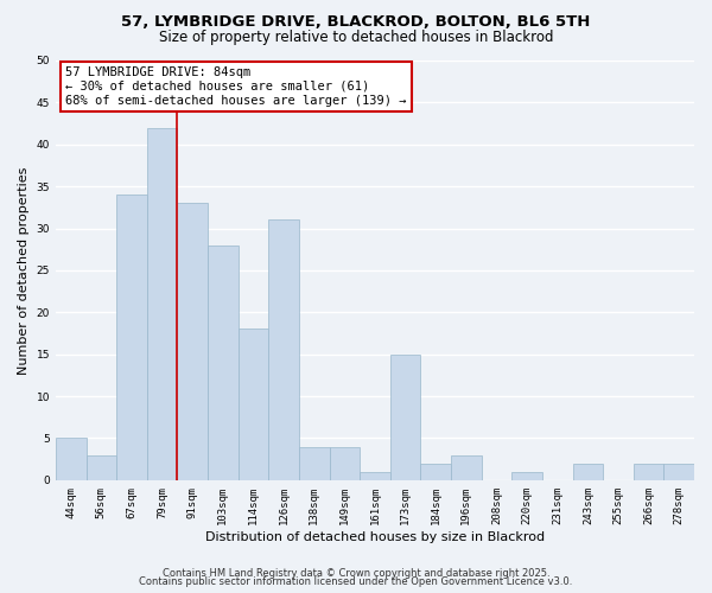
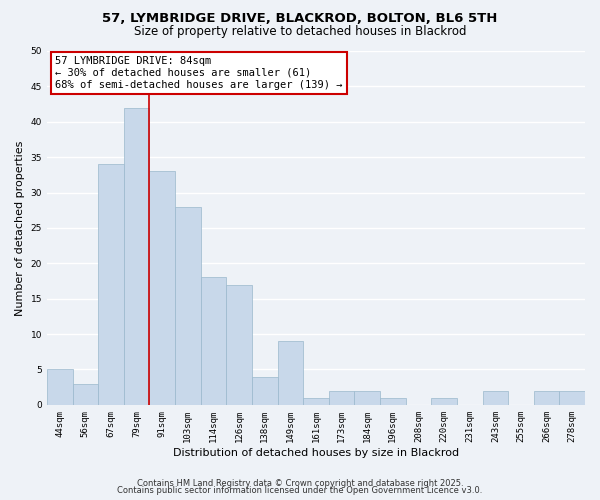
126sqm: 31 -> 17
149sqm: 4 -> 9
173sqm: 15 -> 2
196sqm: 3 -> 1
